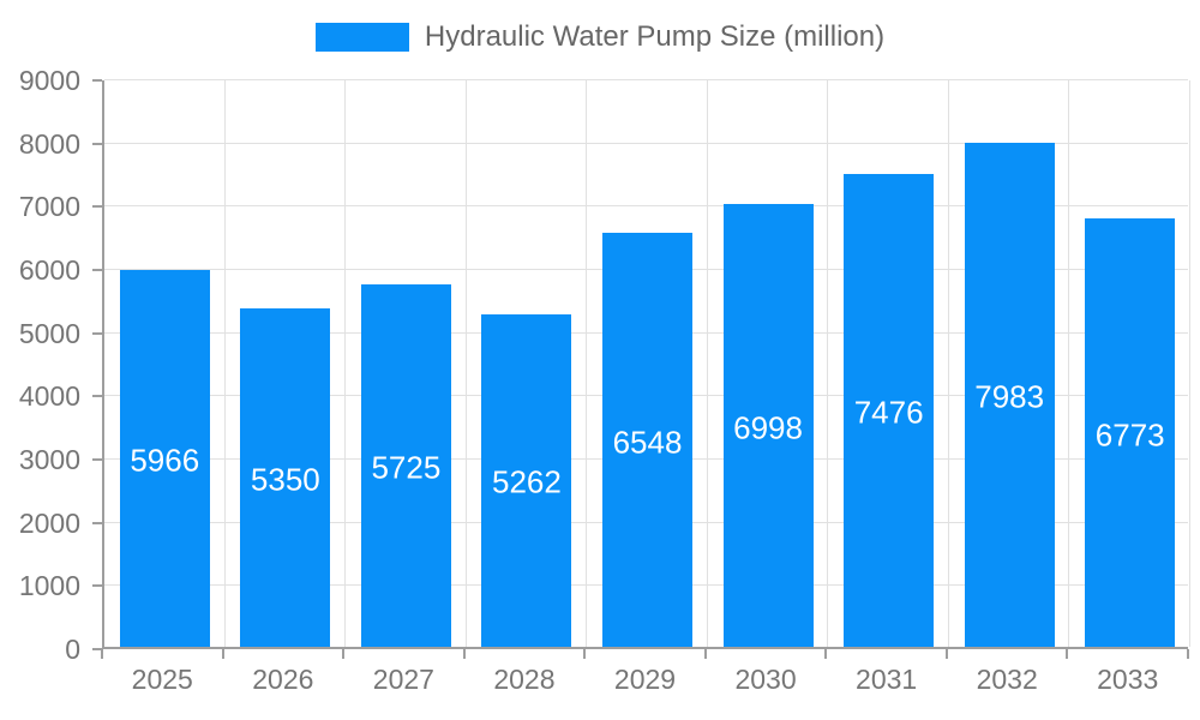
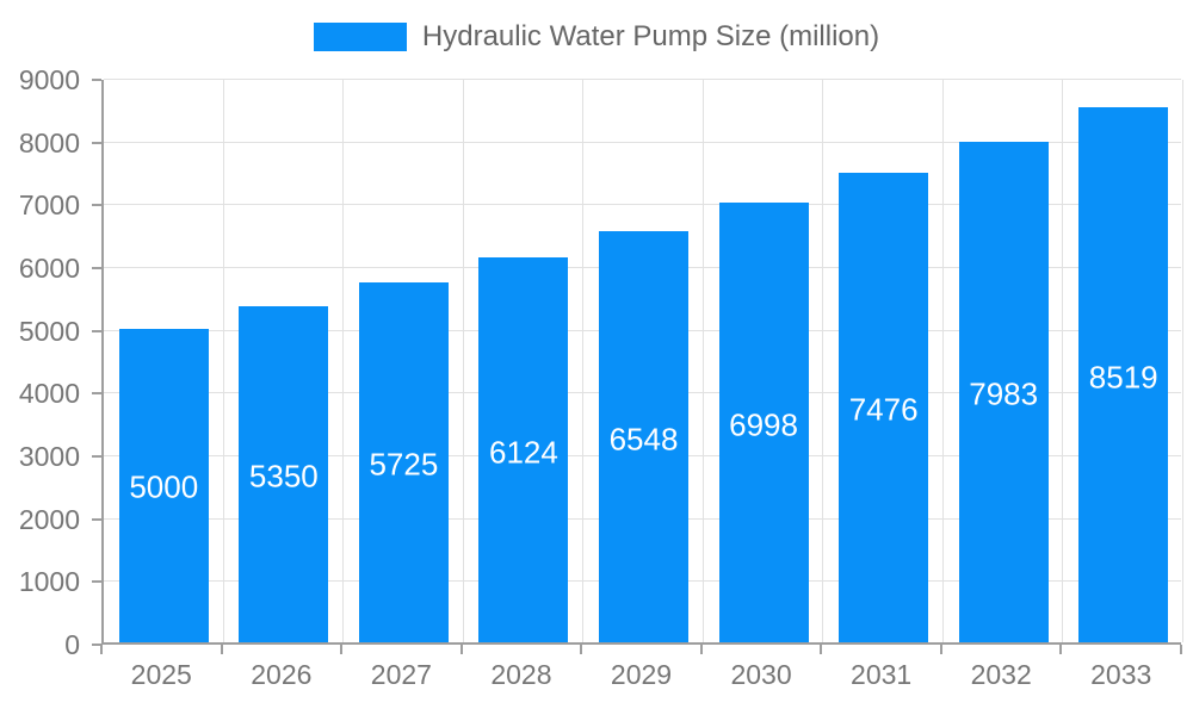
2025: 5966 -> 5000
2028: 5262 -> 6124
2033: 6773 -> 8519
